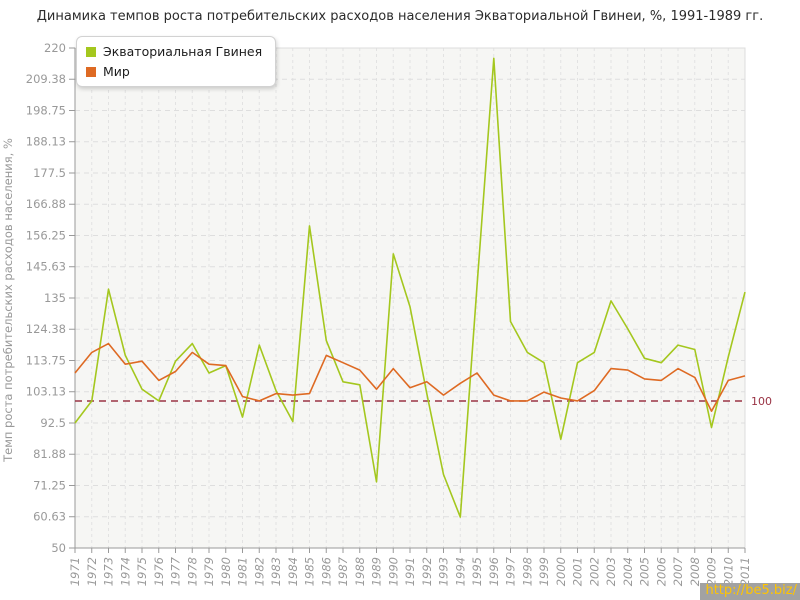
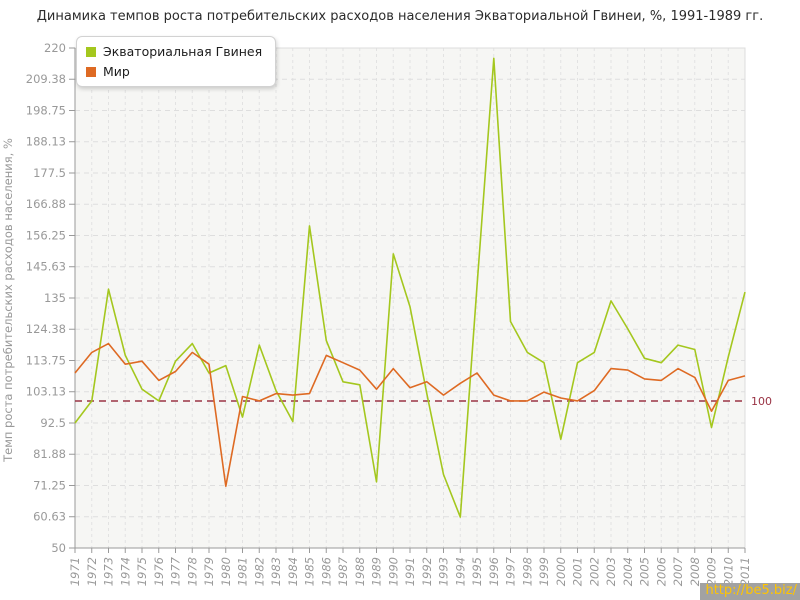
Мир/1980: 112 -> 71
